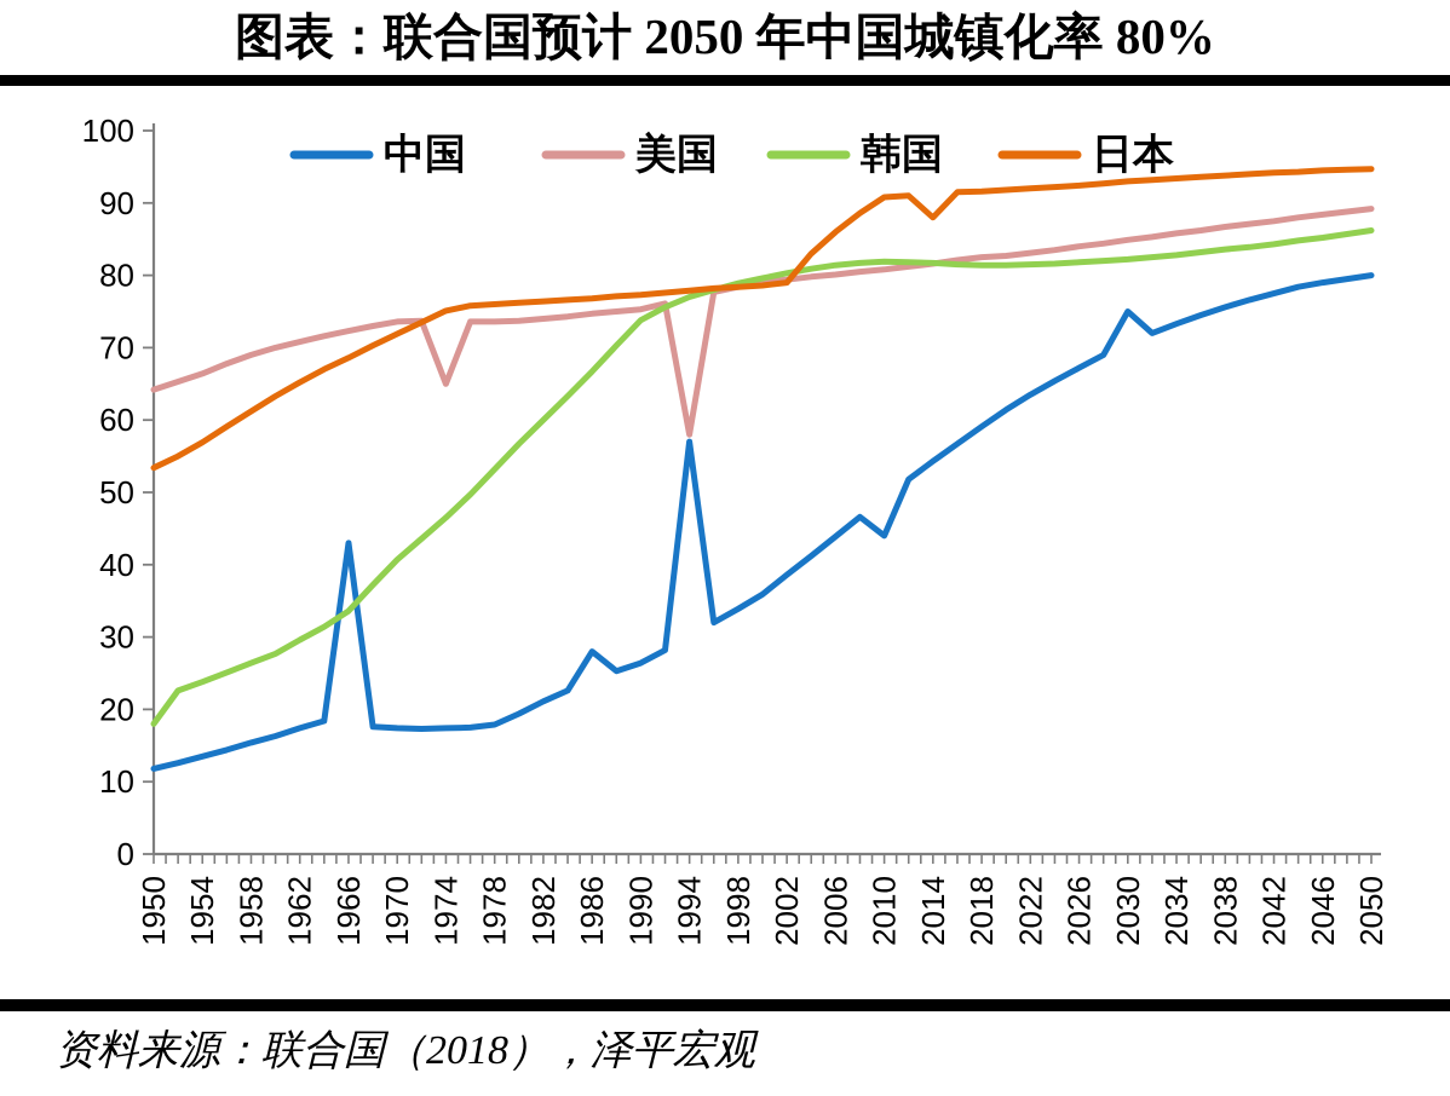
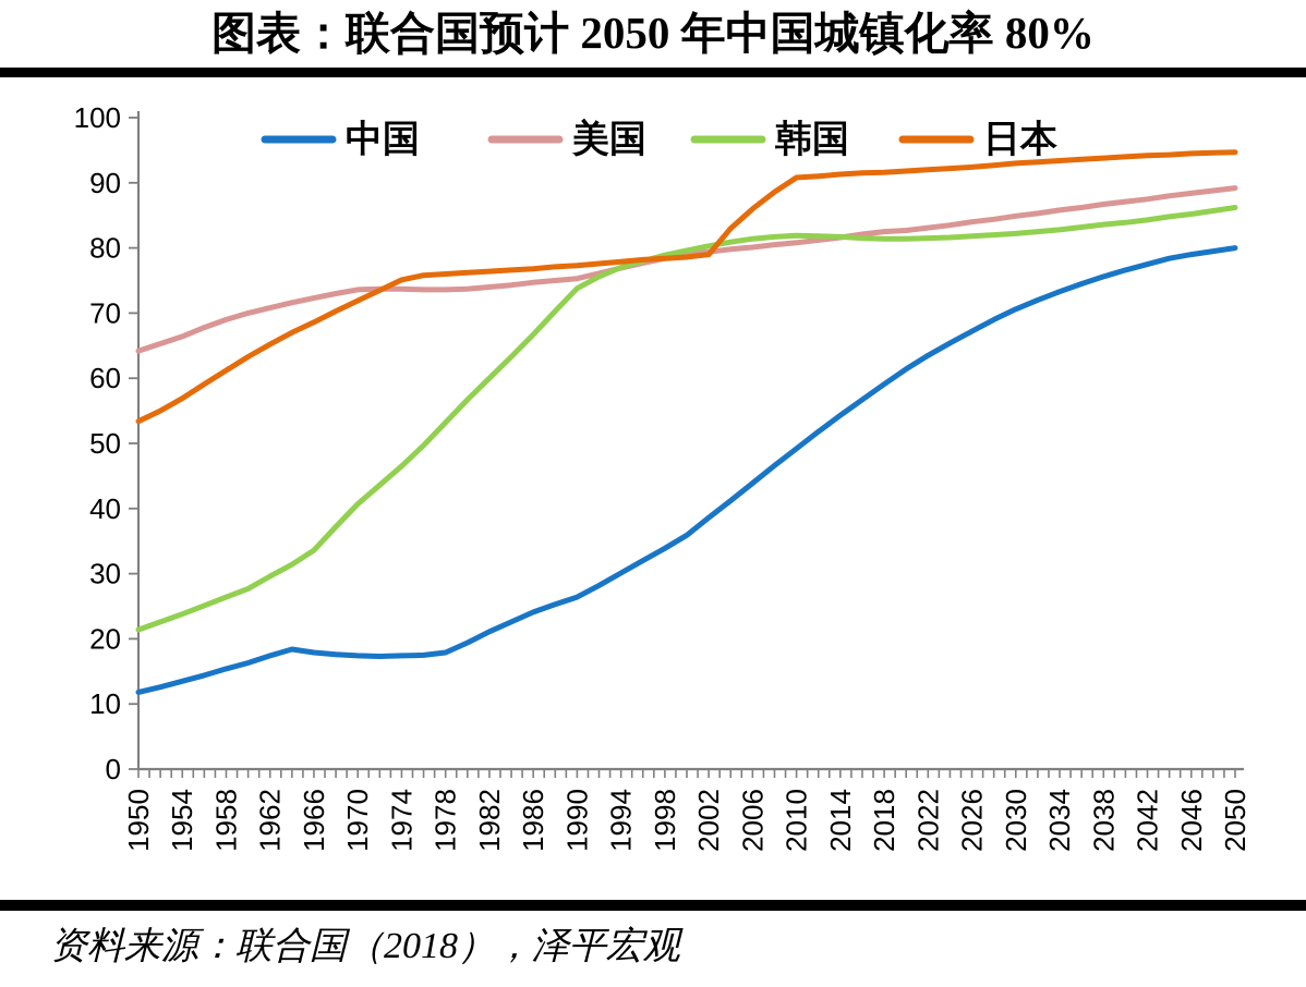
韩国/1950: 18 -> 21
中国/1966: 43 -> 18
美国/1974: 65 -> 74
中国/1986: 28 -> 24
中国/1994: 57 -> 30
美国/1994: 58 -> 77
中国/2010: 44 -> 49
日本/2014: 88 -> 91
中国/2030: 75 -> 71
